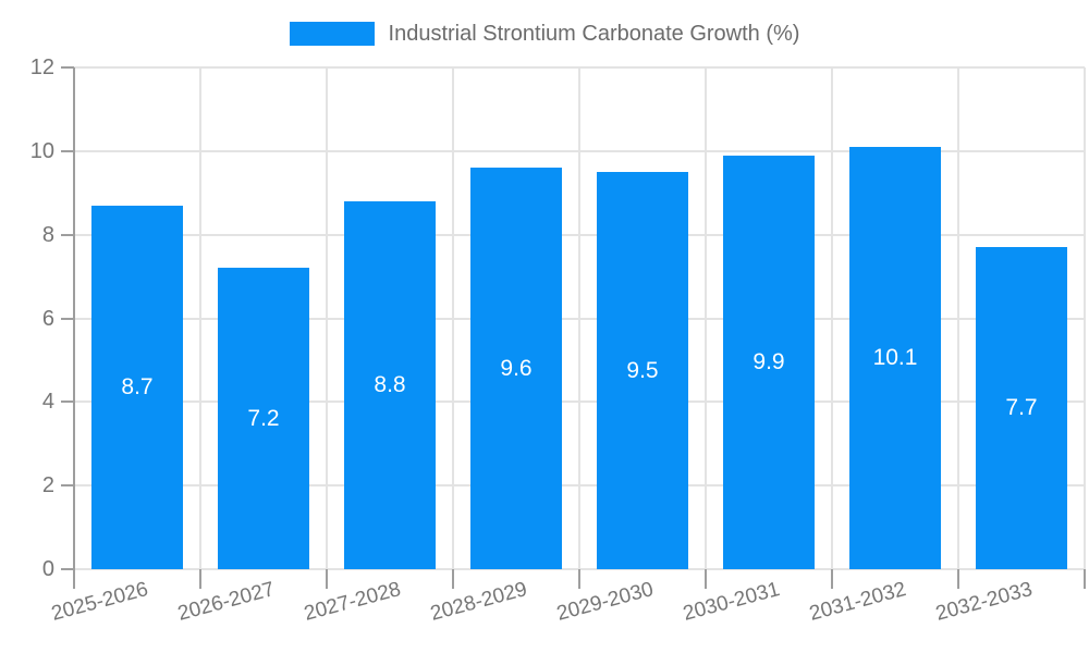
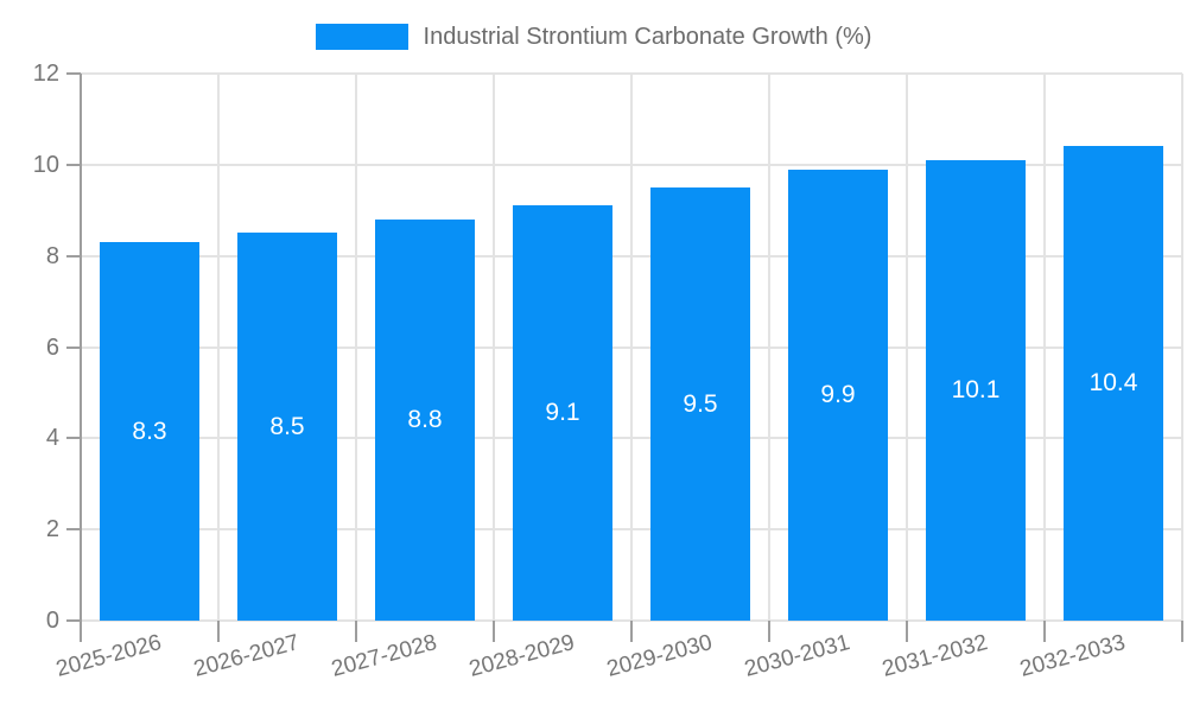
2025-2026: 8.7 -> 8.3
2026-2027: 7.2 -> 8.5
2028-2029: 9.6 -> 9.1
2032-2033: 7.7 -> 10.4
